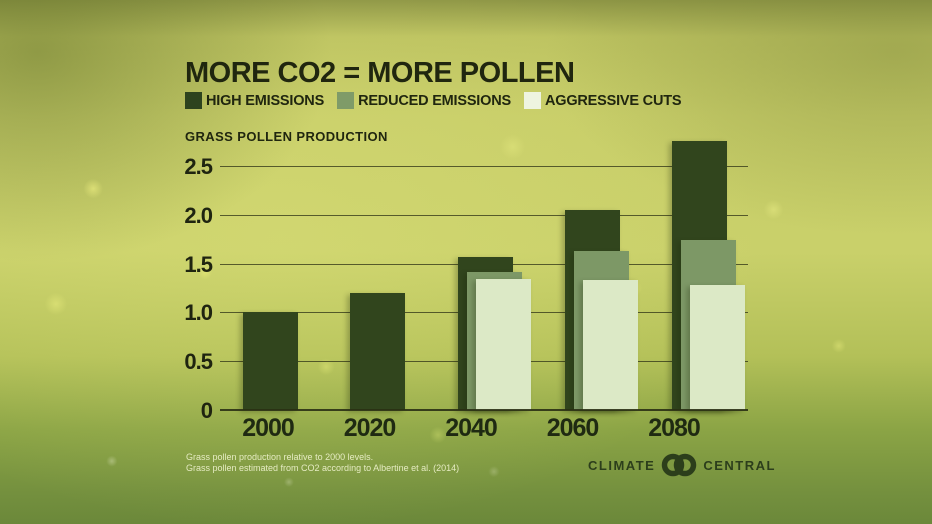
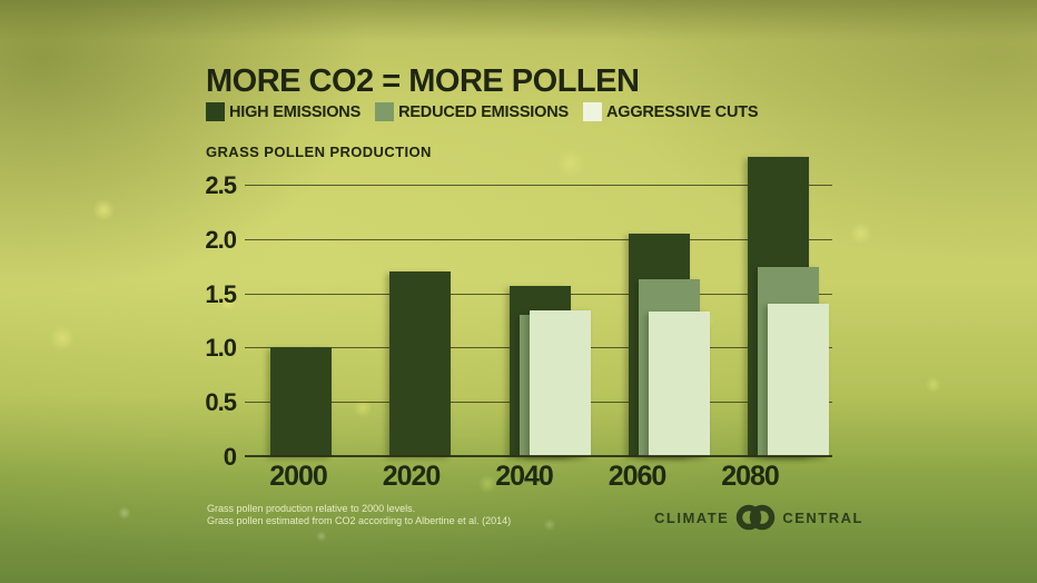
HIGH EMISSIONS/2020: 1.2 -> 1.7
REDUCED EMISSIONS/2040: 1.4 -> 1.3
AGGRESSIVE CUTS/2080: 1.3 -> 1.4
